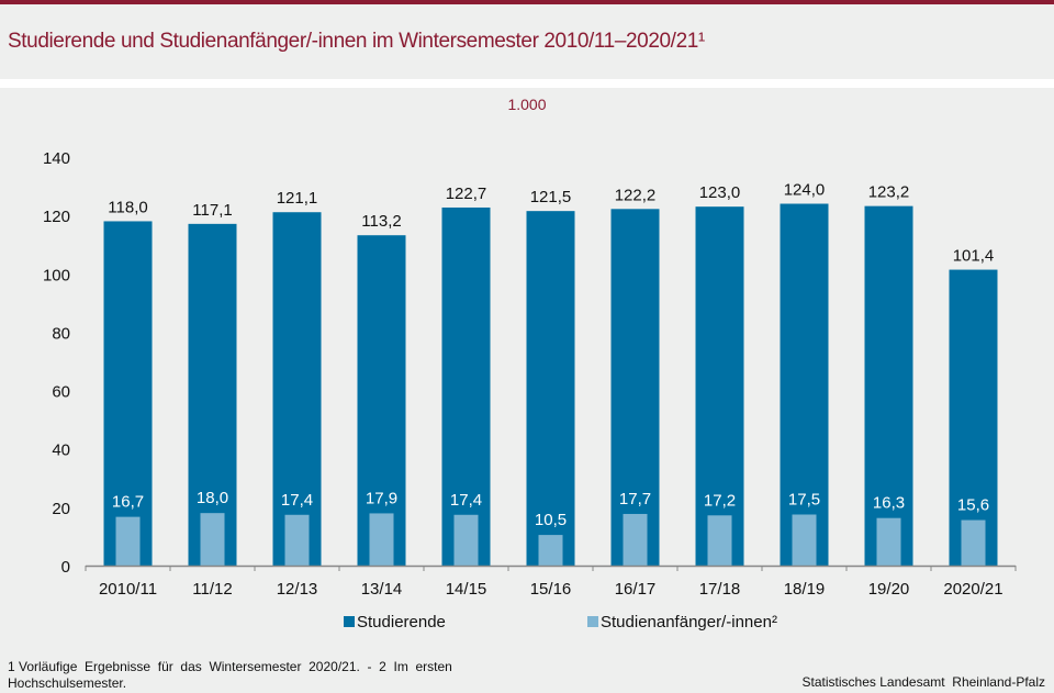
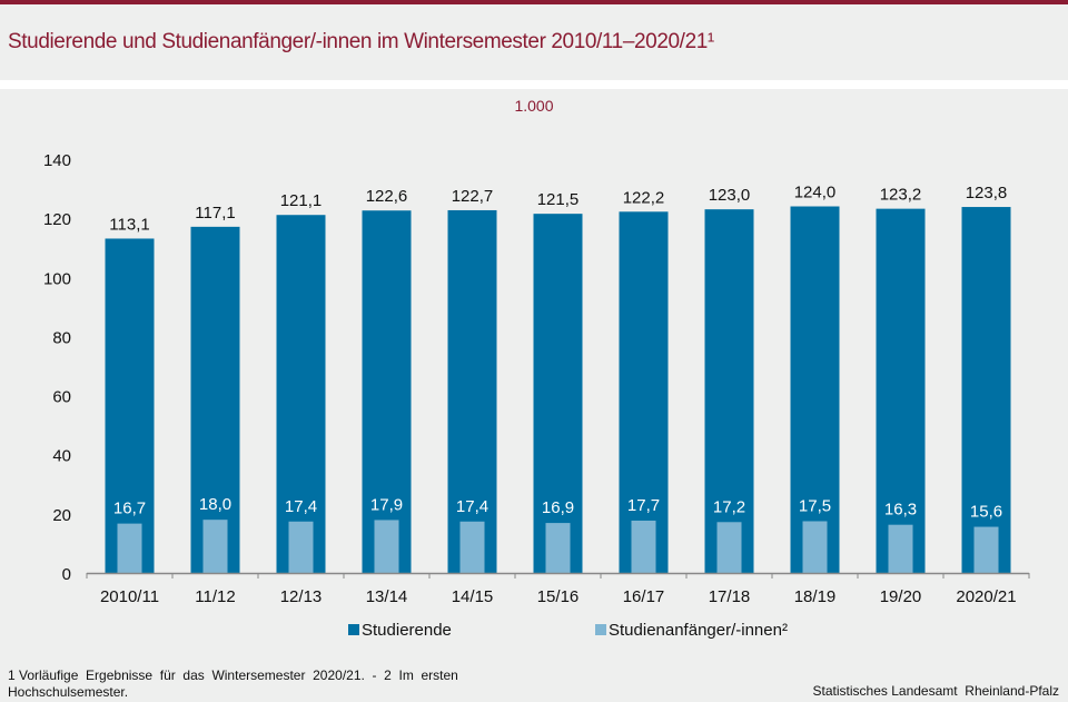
Studierende/2010/11: 118,0 -> 113,1
Studierende/13/14: 113,2 -> 122,6
Studienanfänger/-innen²/15/16: 10,5 -> 16,9
Studierende/2020/21: 101,4 -> 123,8
